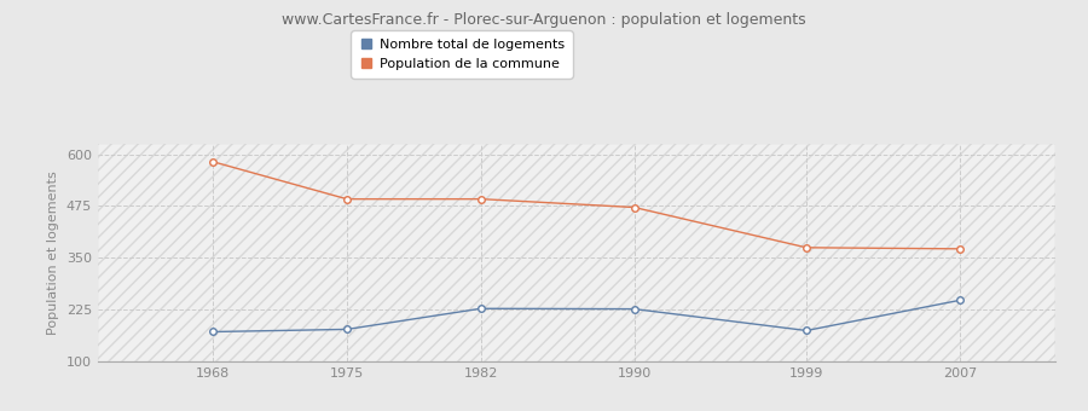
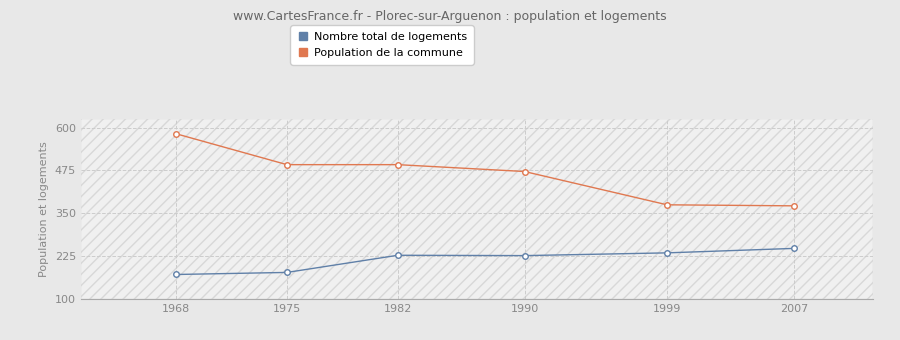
Nombre total de logements/1999: 175 -> 235
